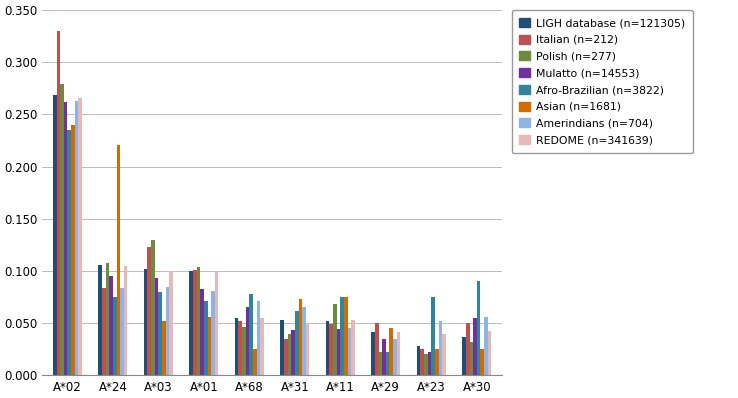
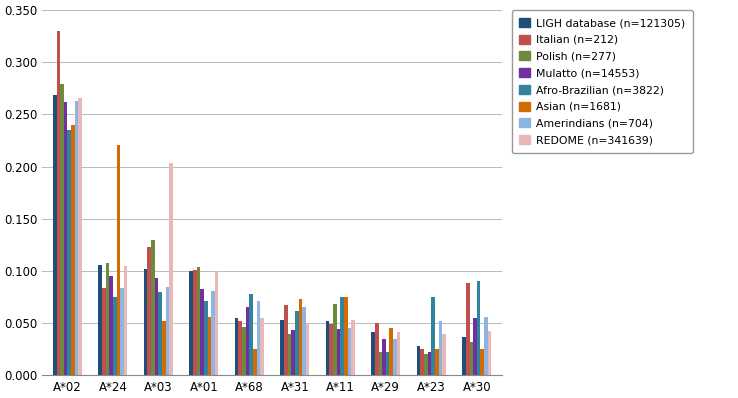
REDOME (n=341639)/A*03: 0.100 -> 0.203
Italian (n=212)/A*31: 0.035 -> 0.067
Italian (n=212)/A*30: 0.050 -> 0.088
